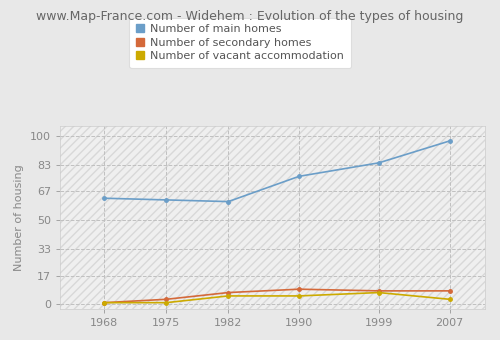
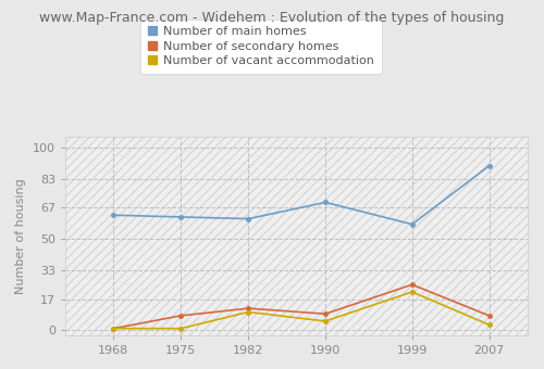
Number of secondary homes/1975: 3 -> 8
Number of secondary homes/1982: 7 -> 12
Number of vacant accommodation/1982: 5 -> 10
Number of main homes/1990: 76 -> 70
Number of main homes/1999: 84 -> 58
Number of secondary homes/1999: 8 -> 25
Number of vacant accommodation/1999: 7 -> 21
Number of main homes/2007: 97 -> 90
